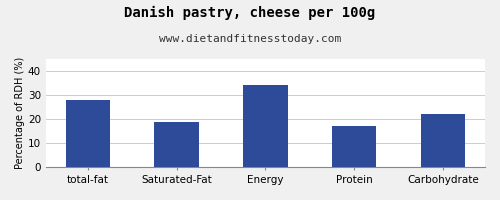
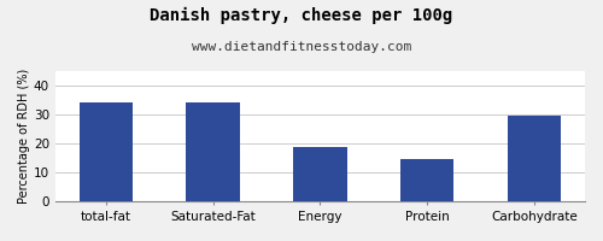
total-fat: 28.0 -> 34.0
Saturated-Fat: 19.0 -> 34.0
Energy: 34.0 -> 19.0
Protein: 17.0 -> 14.5
Carbohydrate: 22.0 -> 29.5
